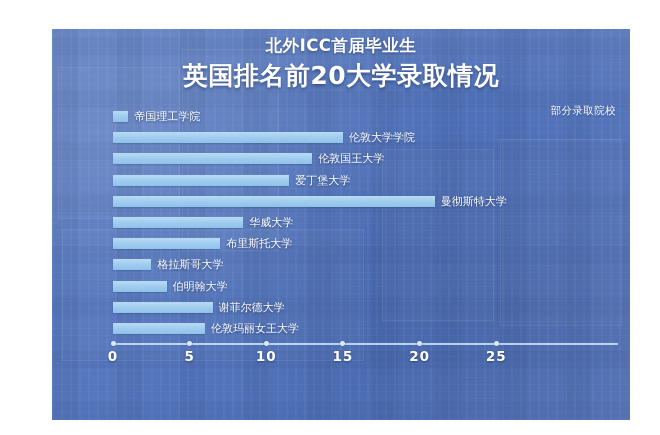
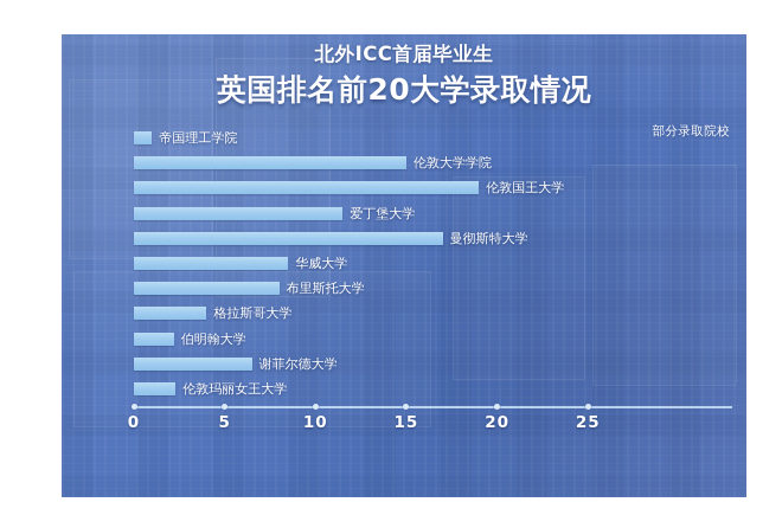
伦敦国王大学: 13.0 -> 19.0
曼彻斯特大学: 21.0 -> 17.0
布里斯托大学: 7.0 -> 8.0
格拉斯哥大学: 2.5 -> 4.0
伯明翰大学: 3.5 -> 2.2
伦敦玛丽女王大学: 6.0 -> 2.3
